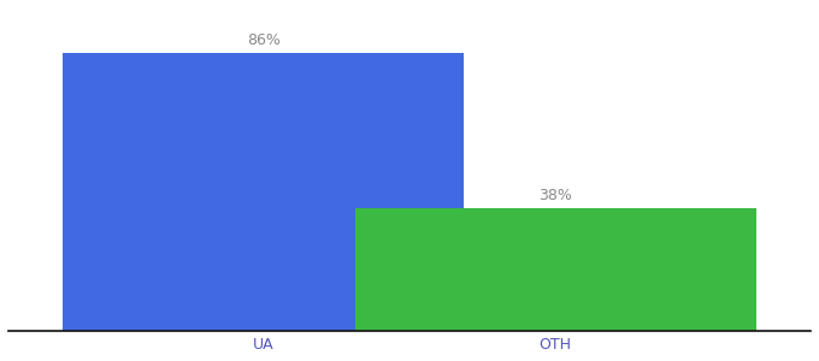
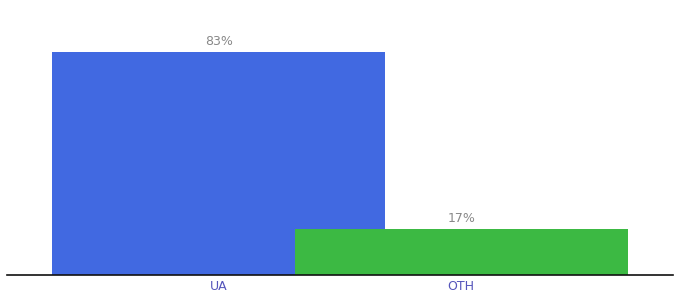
UA: 86% -> 83%
OTH: 38% -> 17%
